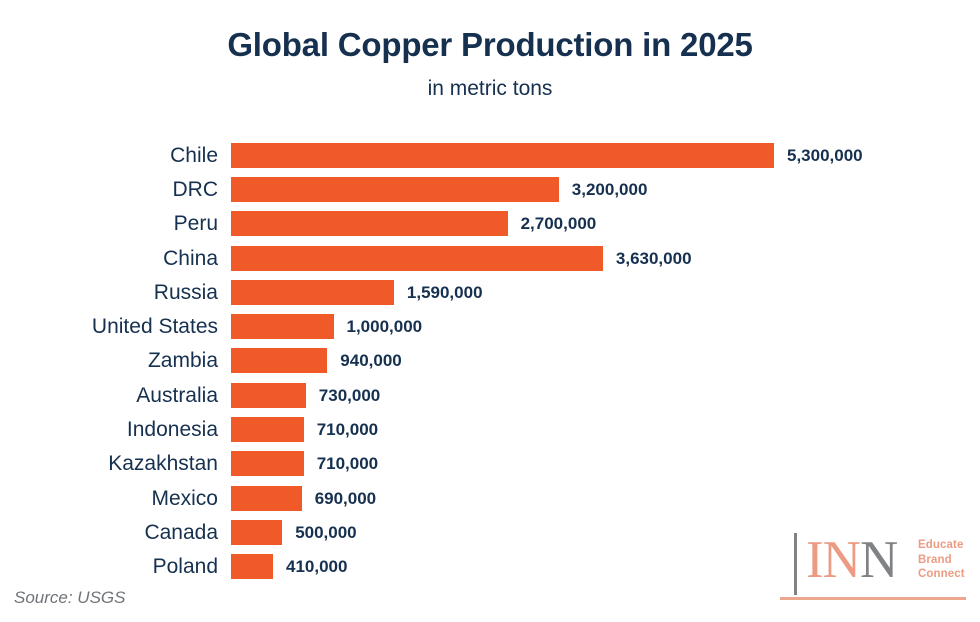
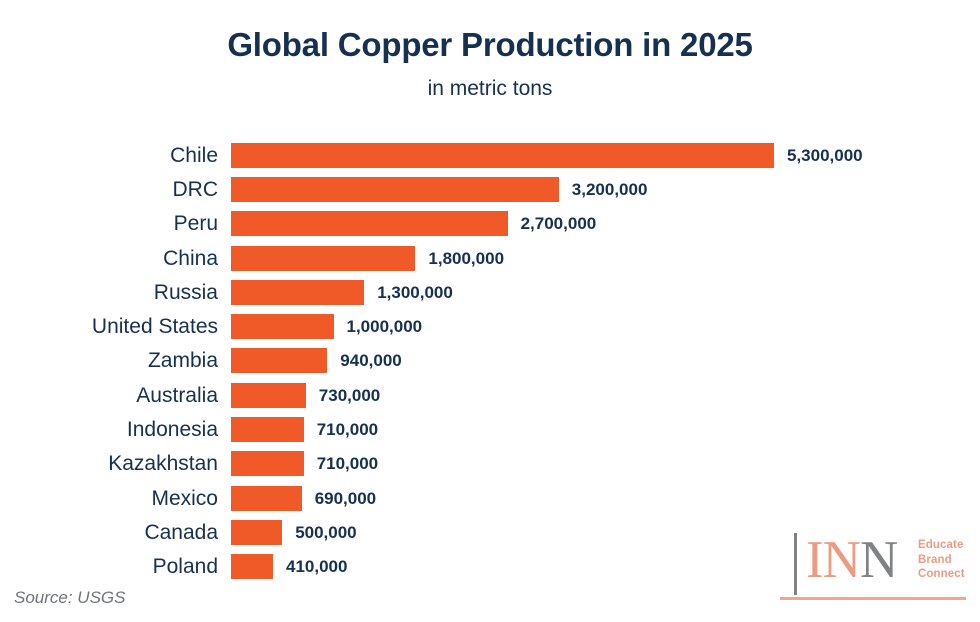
China: 3,630,000 -> 1,800,000
Russia: 1,590,000 -> 1,300,000
